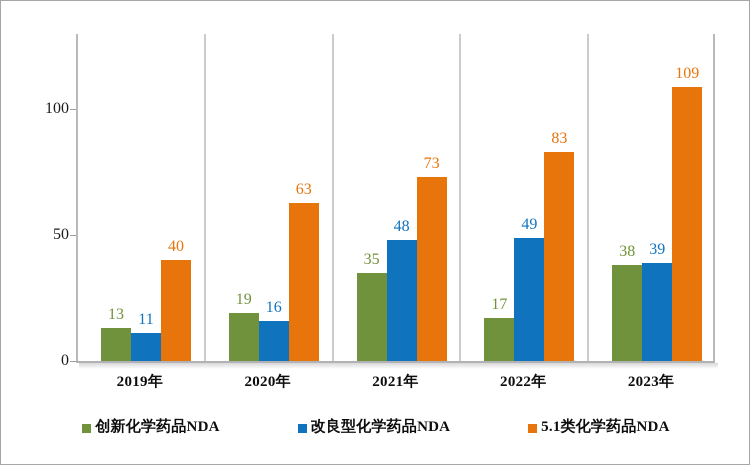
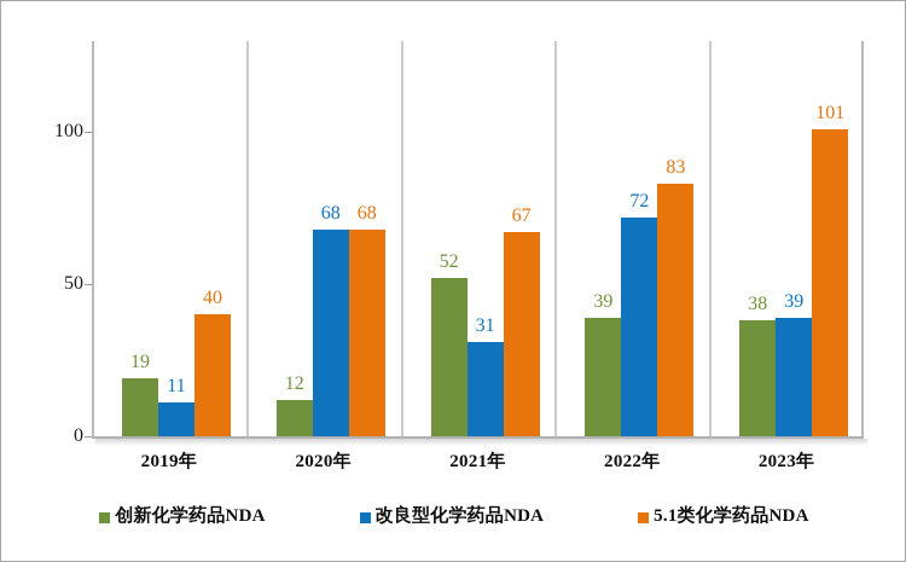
创新化学药品NDA/2019年: 13 -> 19
创新化学药品NDA/2020年: 19 -> 12
改良型化学药品NDA/2020年: 16 -> 68
5.1类化学药品NDA/2020年: 63 -> 68
创新化学药品NDA/2021年: 35 -> 52
改良型化学药品NDA/2021年: 48 -> 31
5.1类化学药品NDA/2021年: 73 -> 67
创新化学药品NDA/2022年: 17 -> 39
改良型化学药品NDA/2022年: 49 -> 72
5.1类化学药品NDA/2023年: 109 -> 101
